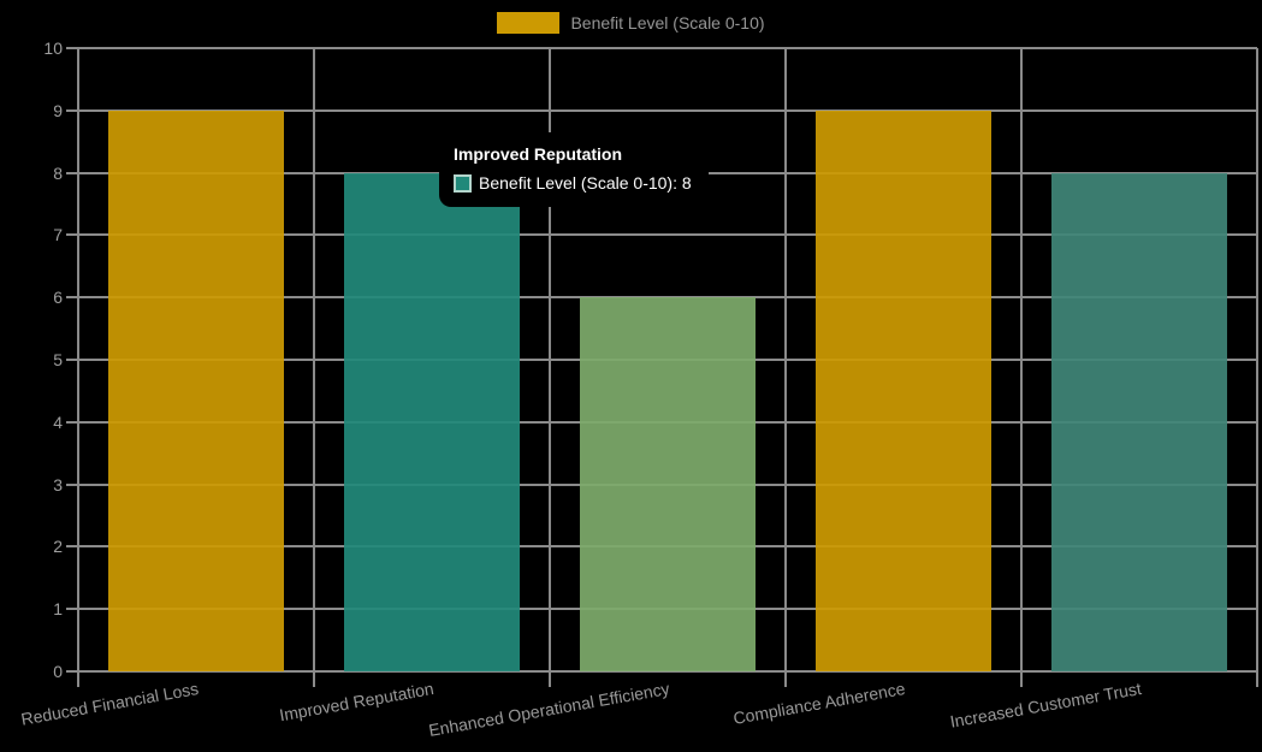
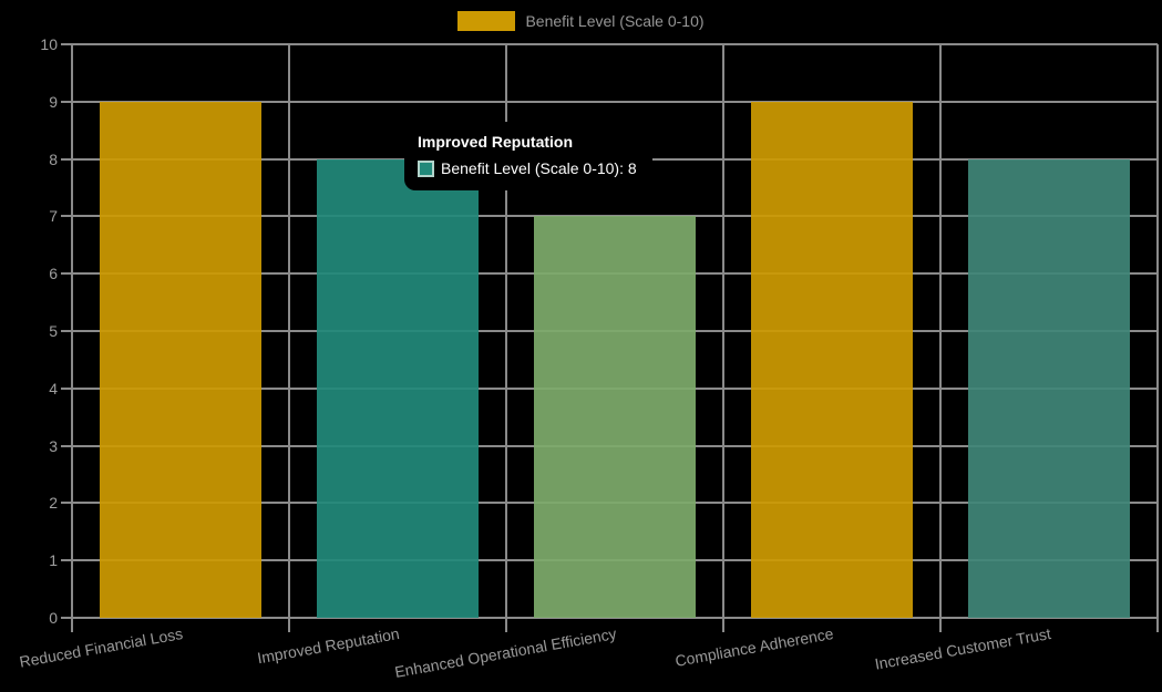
Enhanced Operational Efficiency: 6 -> 7
